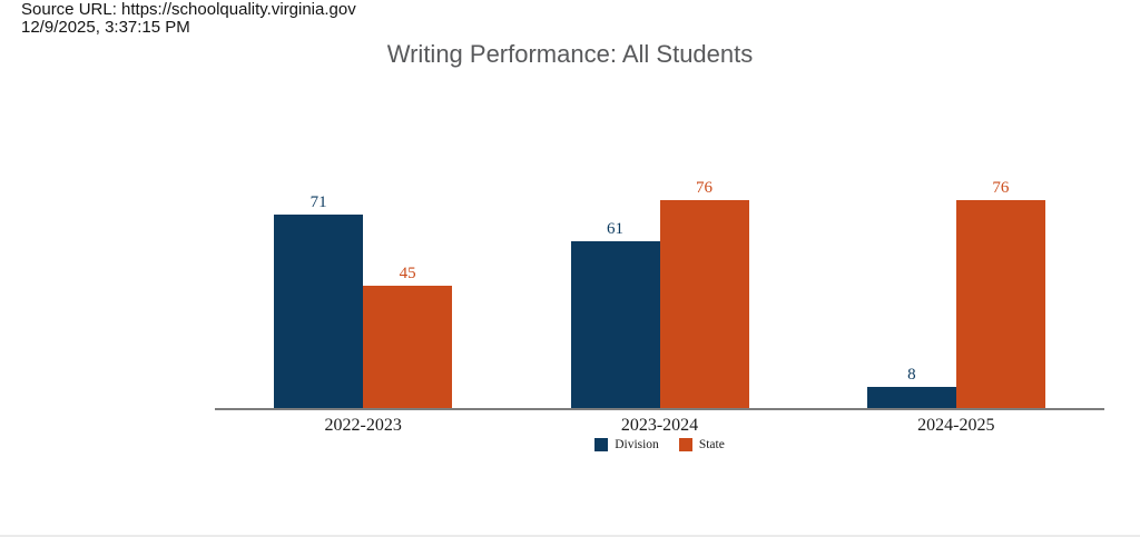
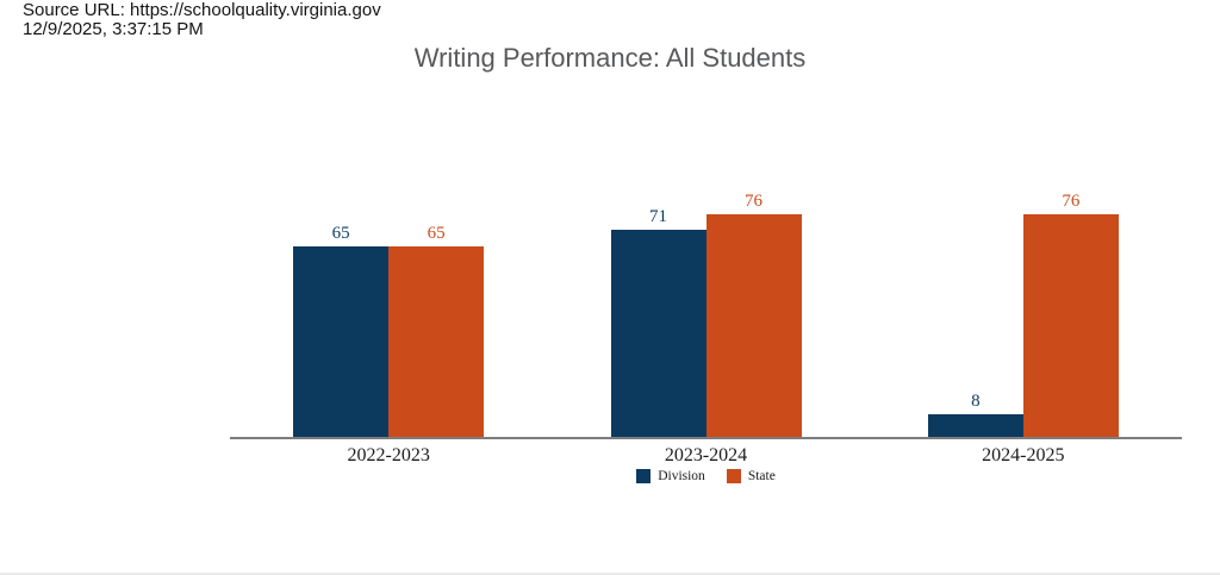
Division/2022-2023: 71 -> 65
State/2022-2023: 45 -> 65
Division/2023-2024: 61 -> 71
